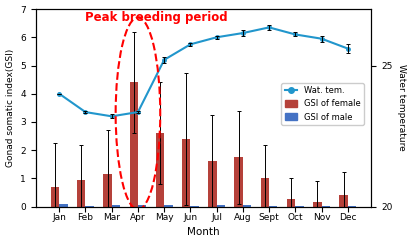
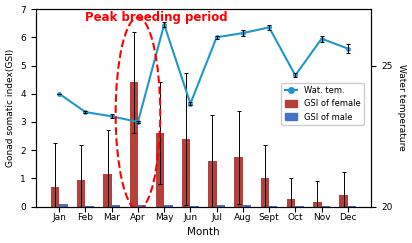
Wat. tem./Apr: 3.35 -> 3.00
Wat. tem./May: 5.20 -> 6.45
Wat. tem./Jun: 5.75 -> 3.65
Wat. tem./Oct: 6.10 -> 4.65
